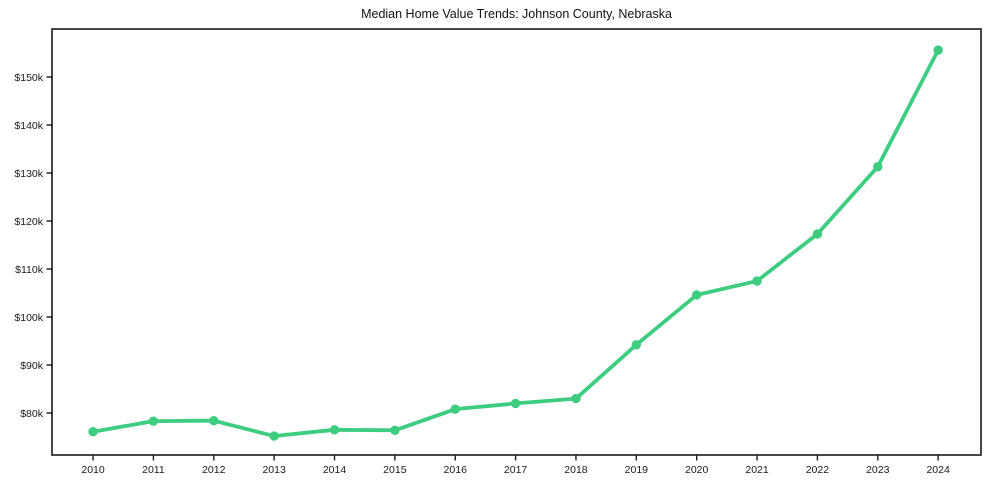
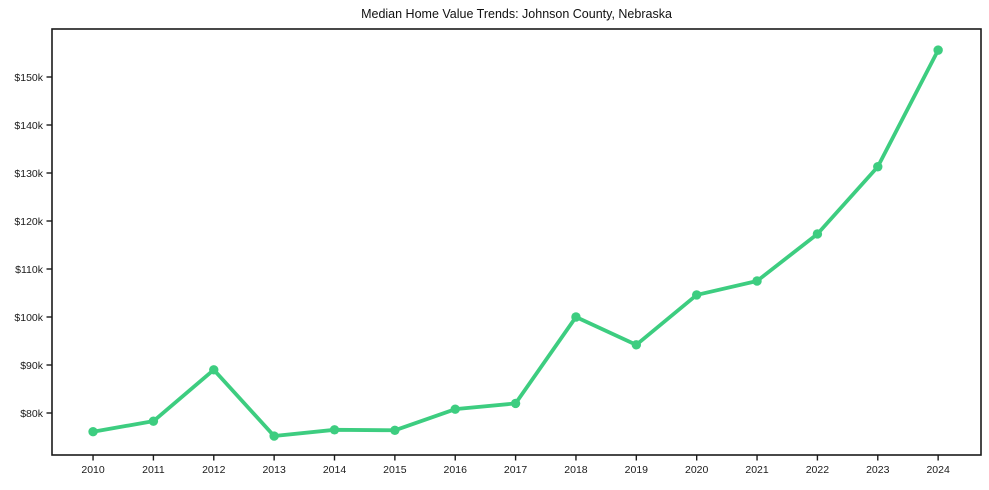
2012: $78k -> $89k
2018: $83k -> $100k
